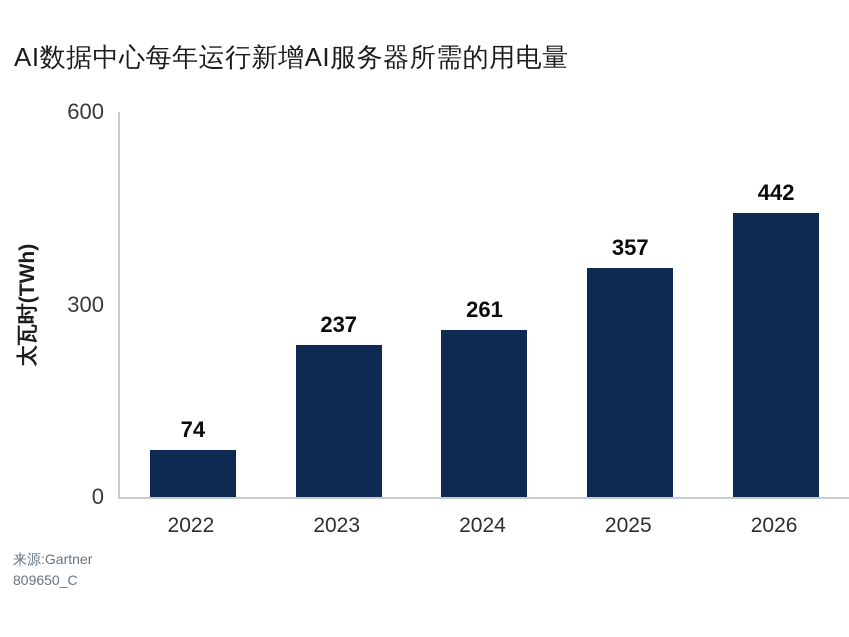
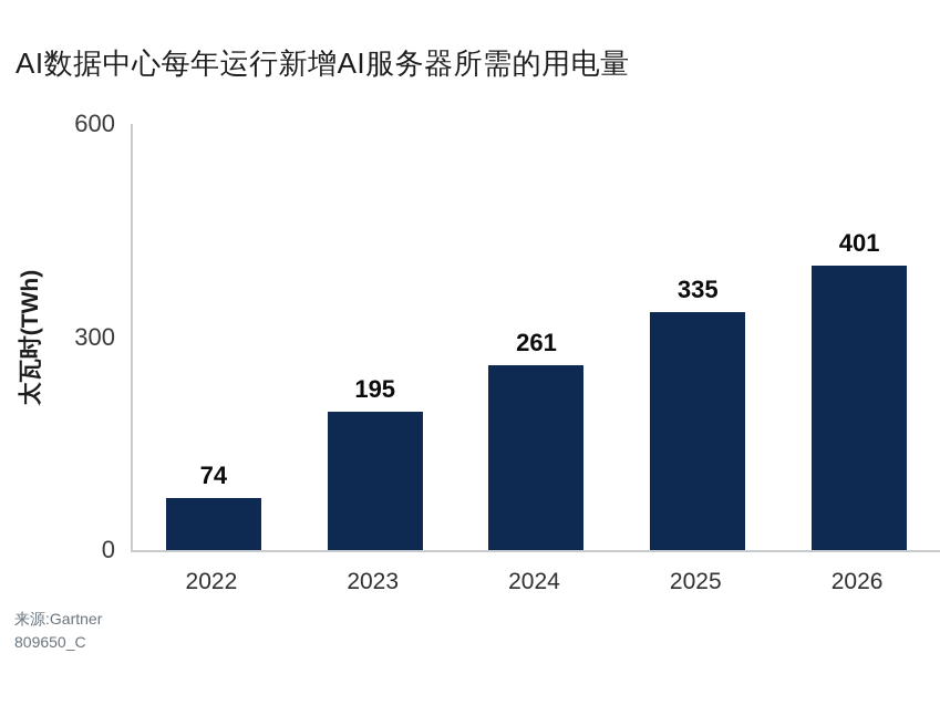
2023: 237 -> 195
2025: 357 -> 335
2026: 442 -> 401
